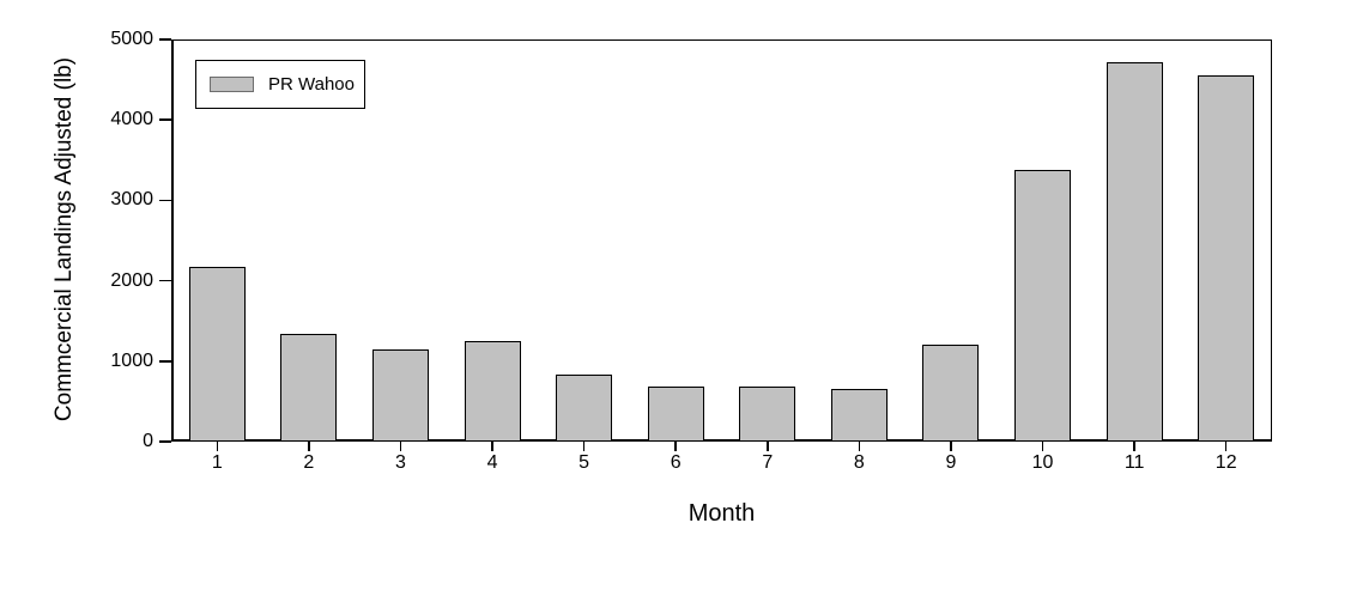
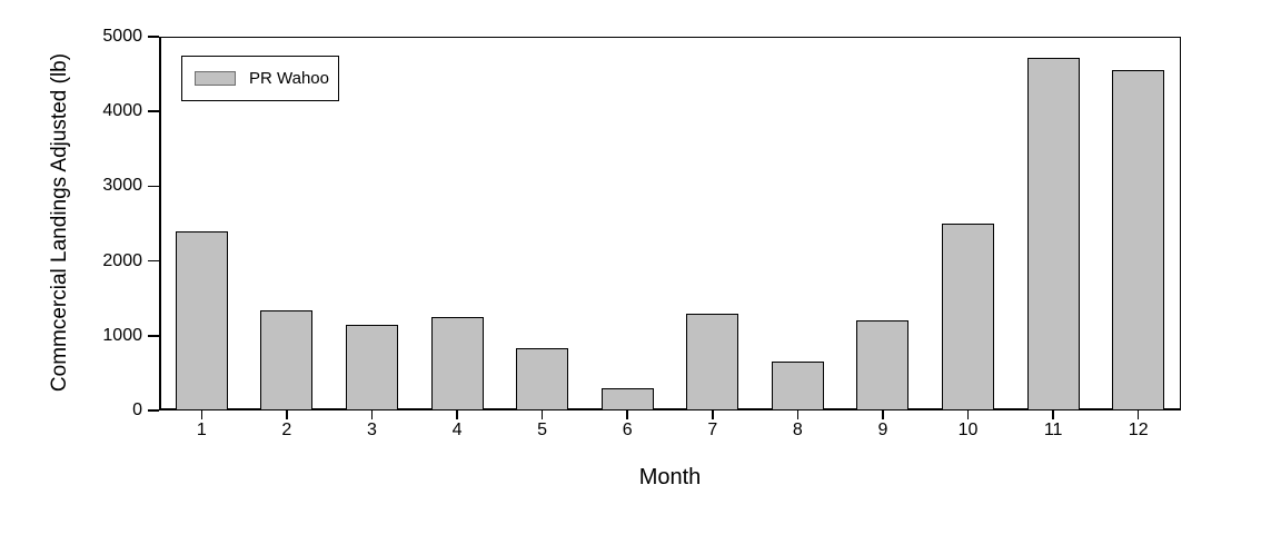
1: 2200 -> 2400
6: 700 -> 300
7: 700 -> 1300
10: 3400 -> 2500
